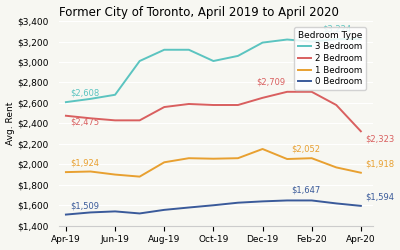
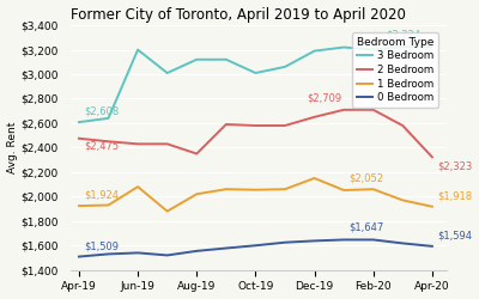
3 Bedroom/Jun-19: $2,680 -> $3,200
1 Bedroom/Jun-19: $1,900 -> $2,080
2 Bedroom/Aug-19: $2,560 -> $2,350
